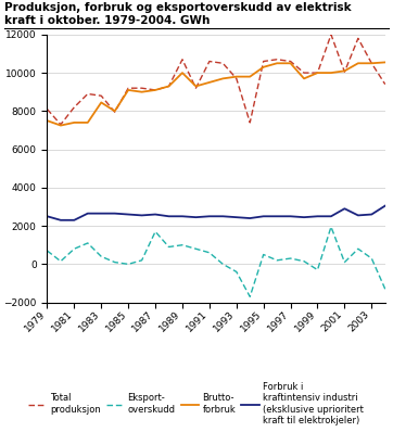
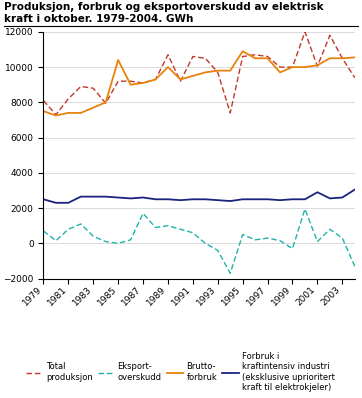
Brutto- forbruk/1983: 8400 -> 7700
Brutto- forbruk/1985: 9100 -> 10400
Brutto- forbruk/1995: 10300 -> 10900
